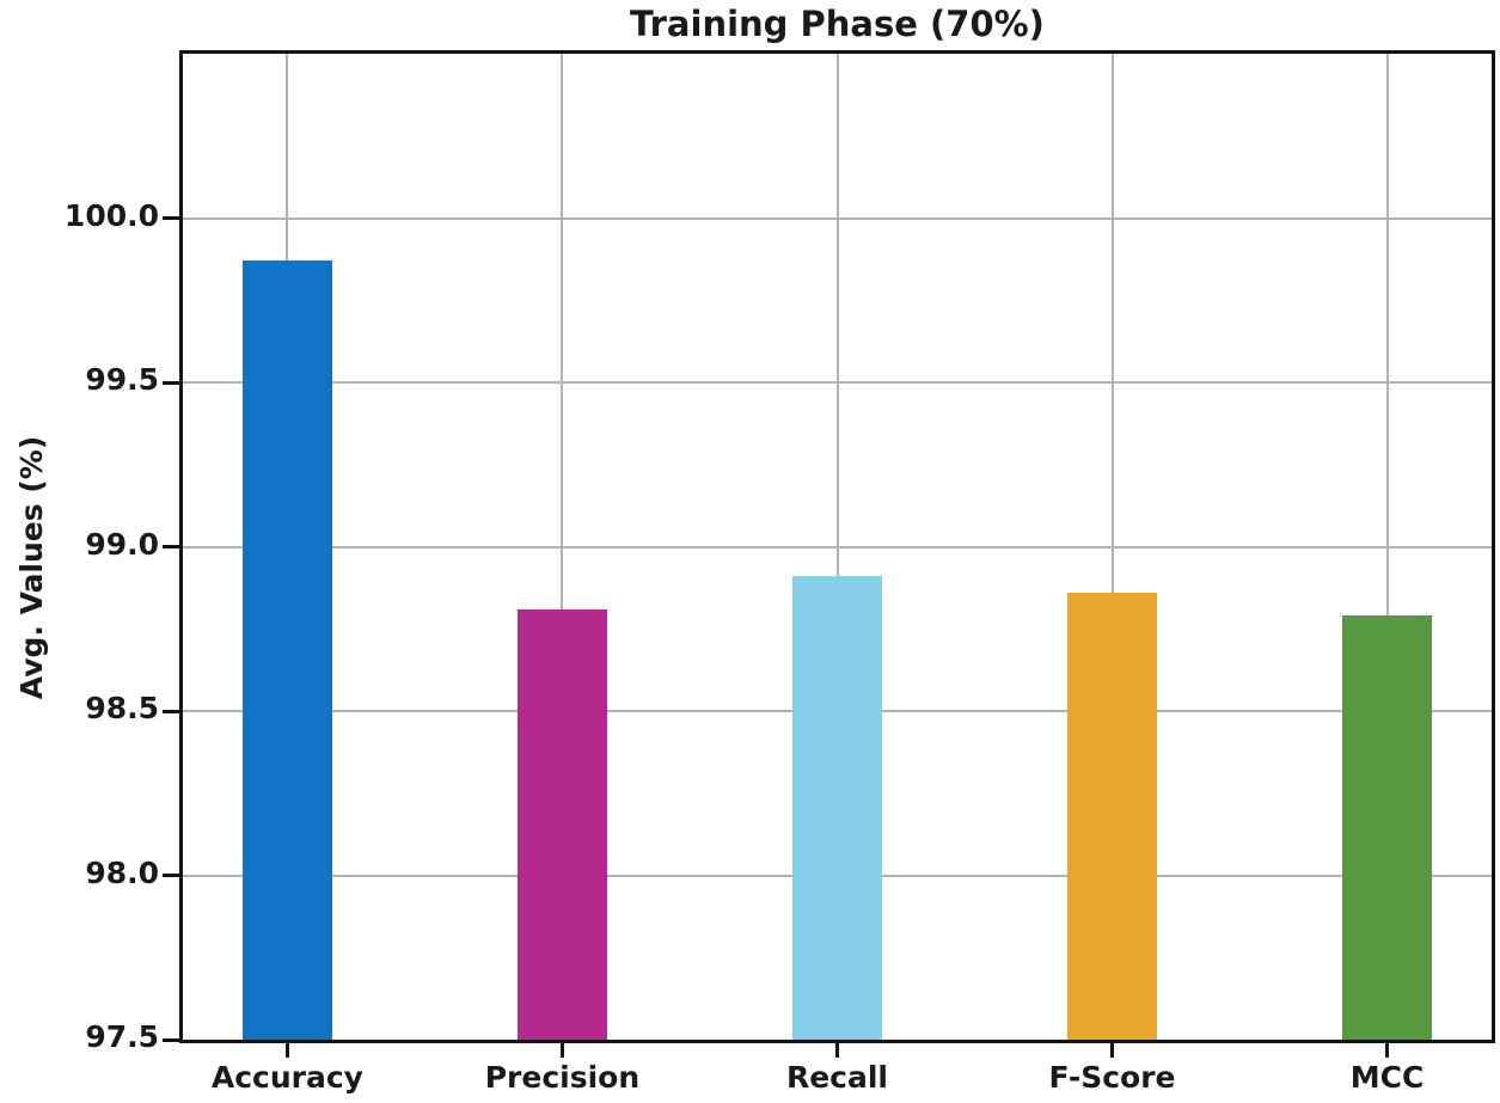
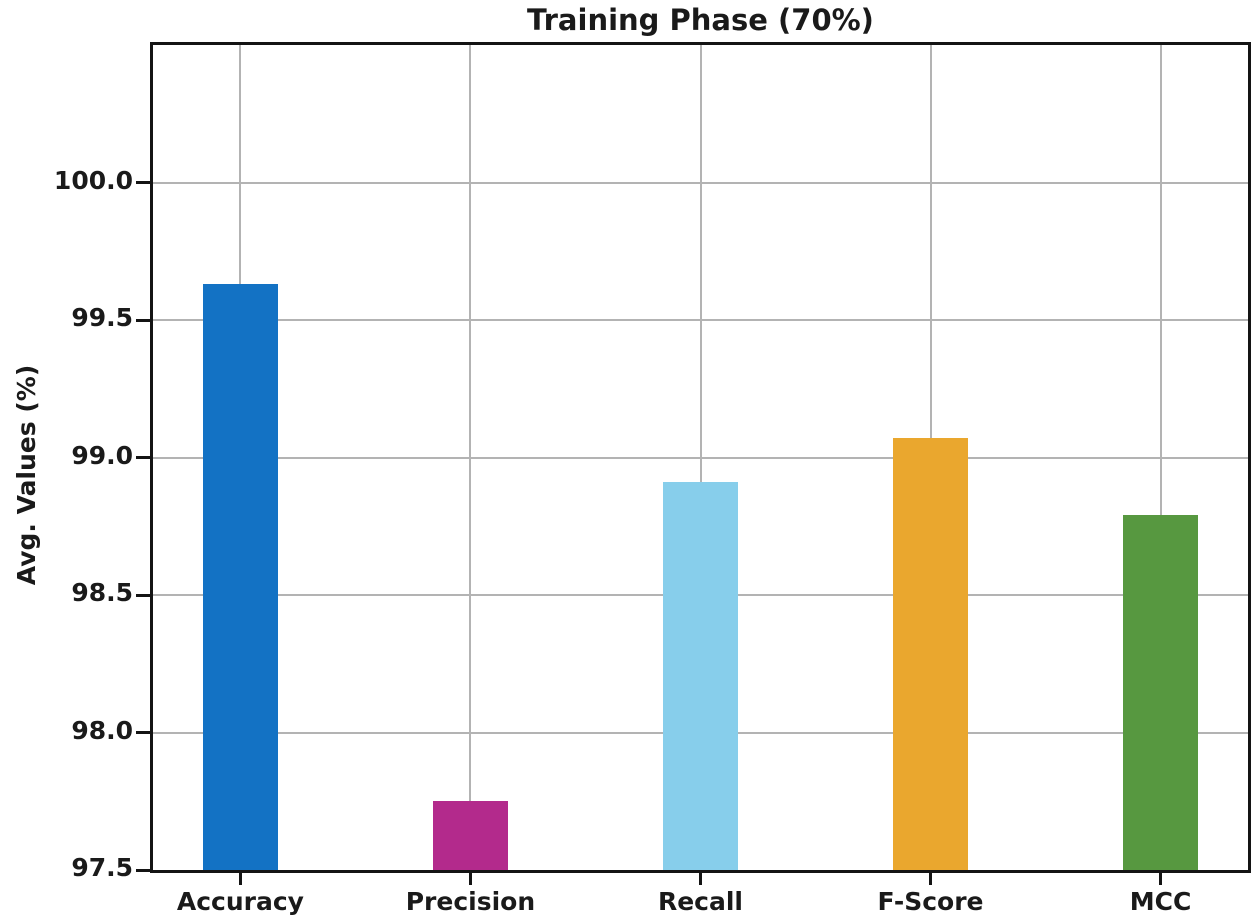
Accuracy: 99.87 -> 99.63
Precision: 98.81 -> 97.75
F-Score: 98.86 -> 99.07
